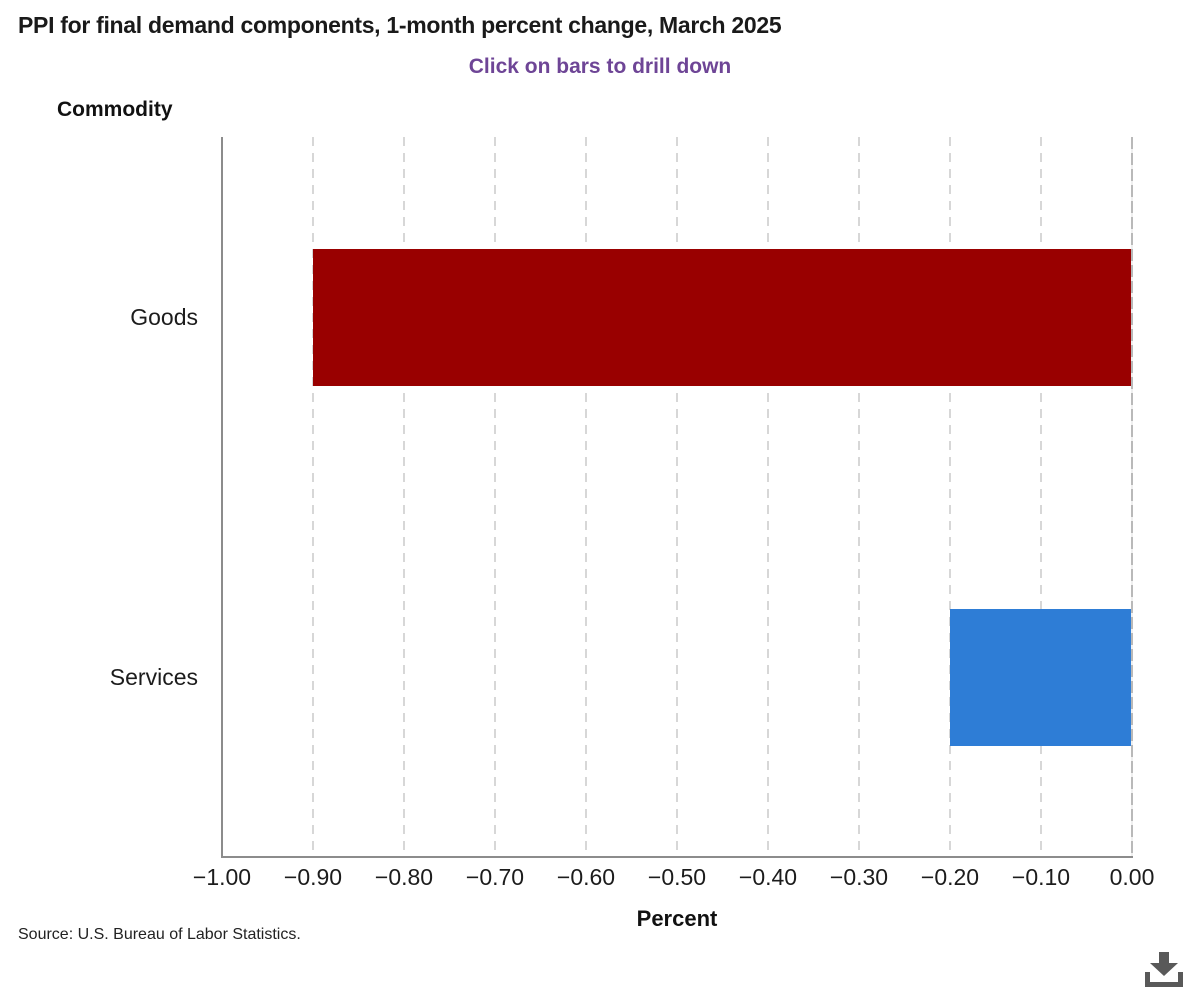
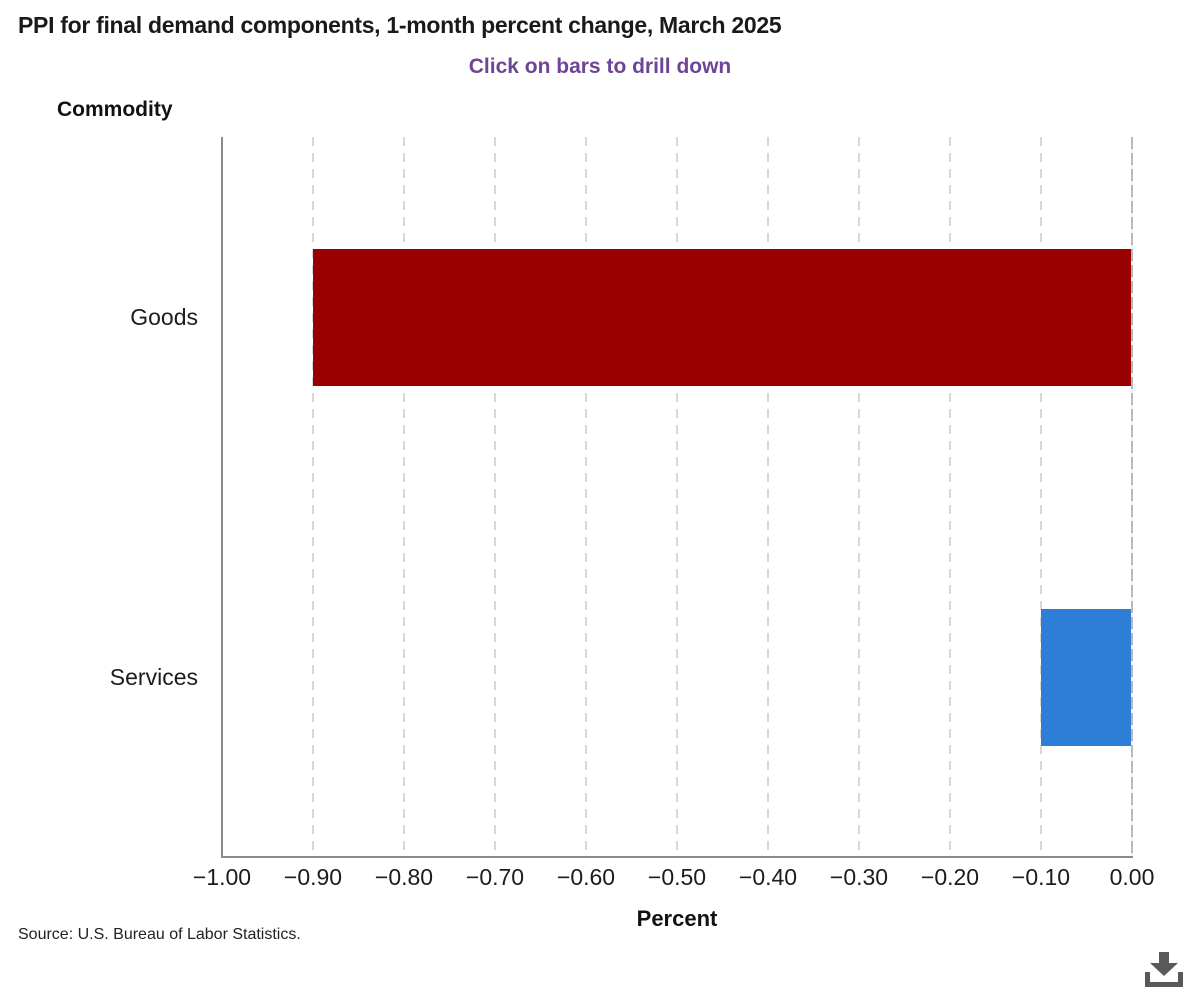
Services: -0.2 -> -0.1
